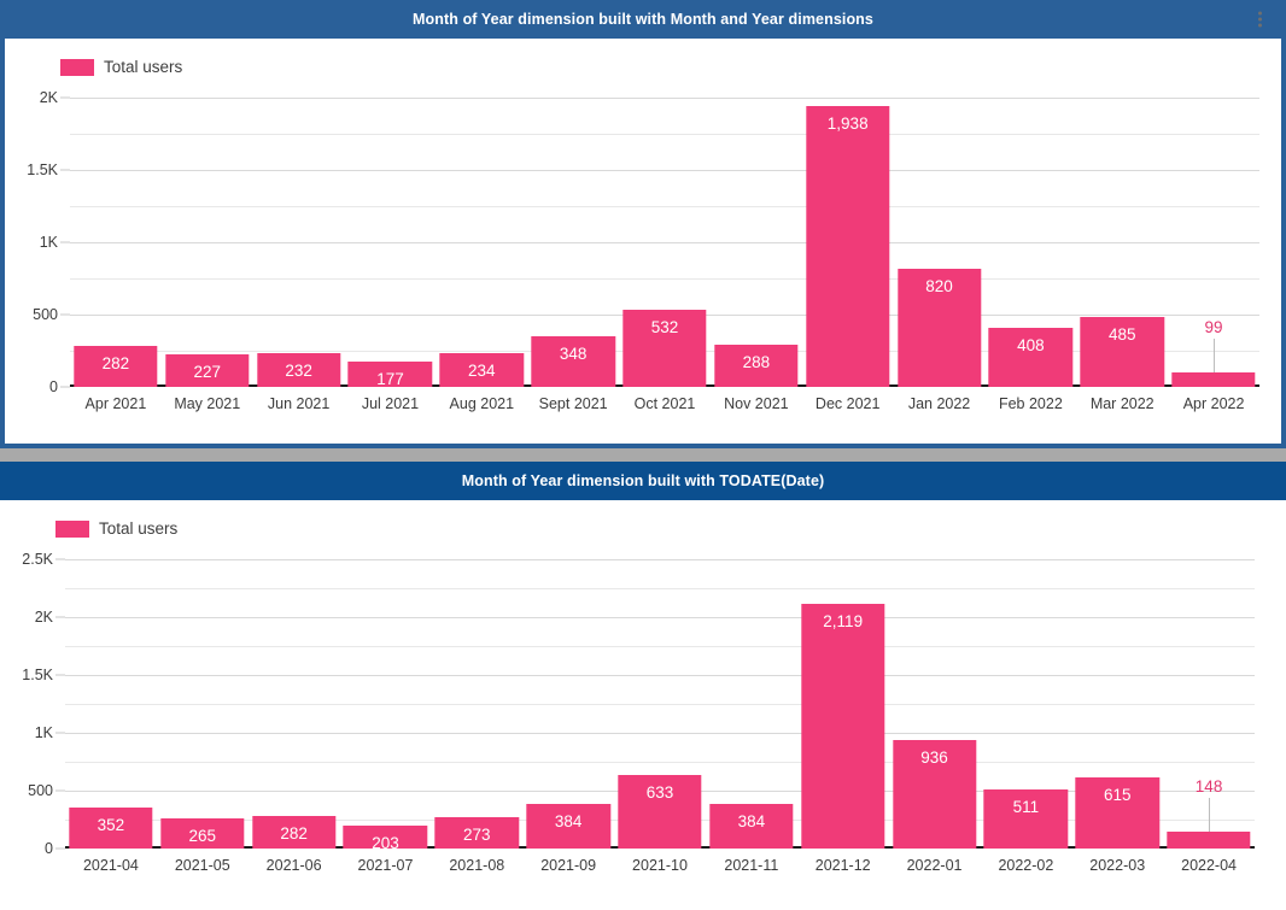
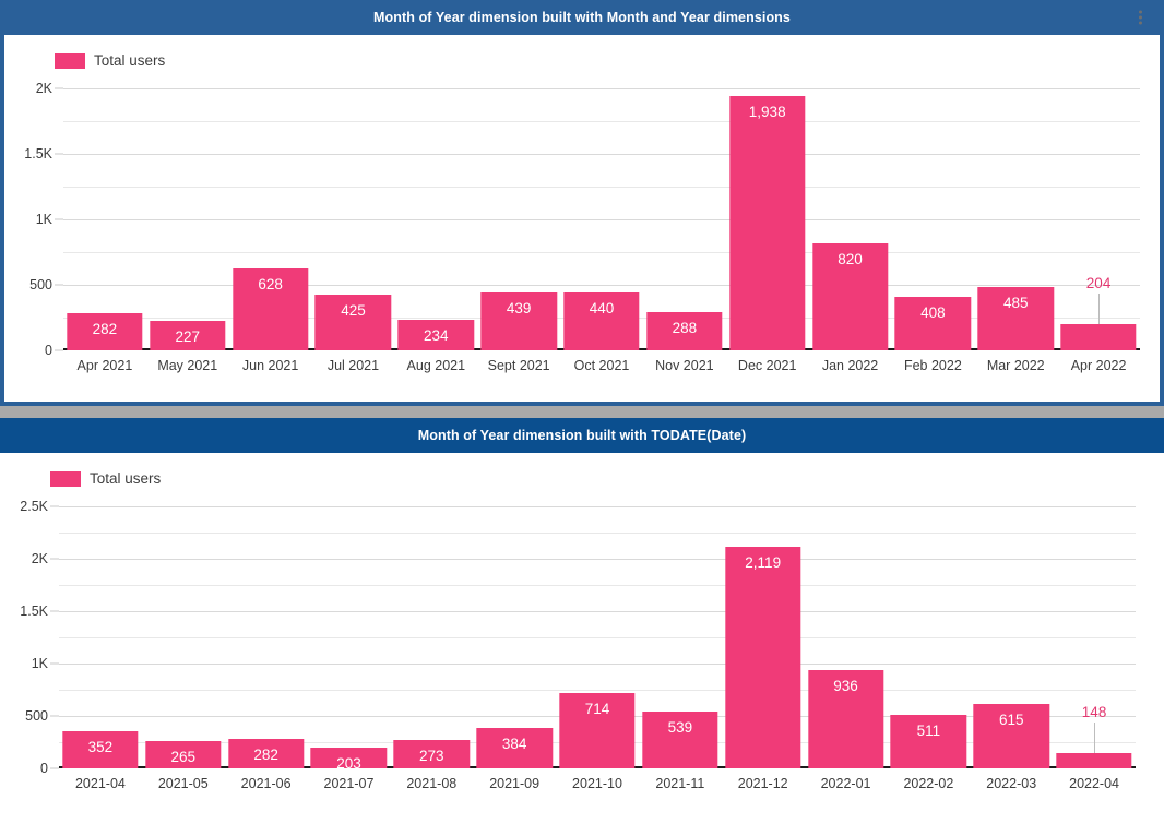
Month of Year dimension built with Month and Year dimensions/Jun 2021: 232 -> 628
Month of Year dimension built with Month and Year dimensions/Jul 2021: 177 -> 425
Month of Year dimension built with Month and Year dimensions/Sept 2021: 348 -> 439
Month of Year dimension built with Month and Year dimensions/Oct 2021: 532 -> 440
Month of Year dimension built with Month and Year dimensions/Apr 2022: 99 -> 204
Month of Year dimension built with TODATE(Date)/2021-10: 633 -> 714
Month of Year dimension built with TODATE(Date)/2021-11: 384 -> 539
